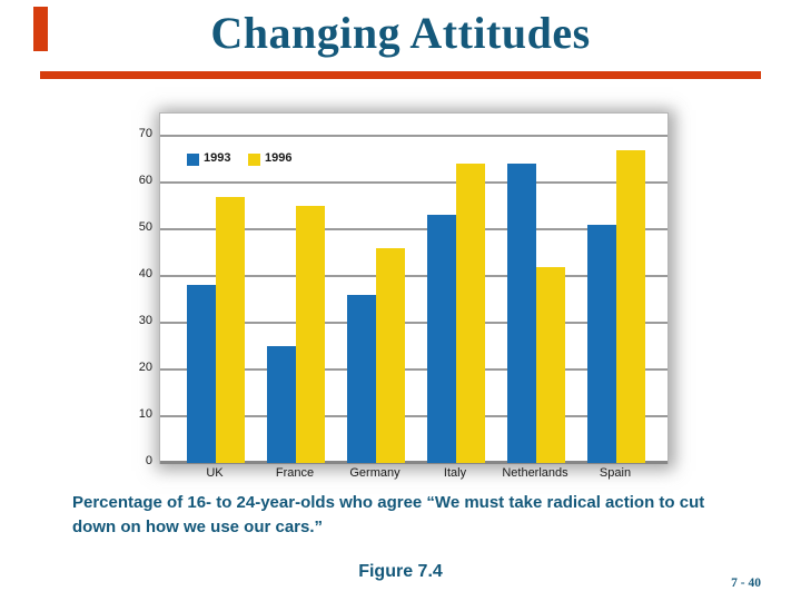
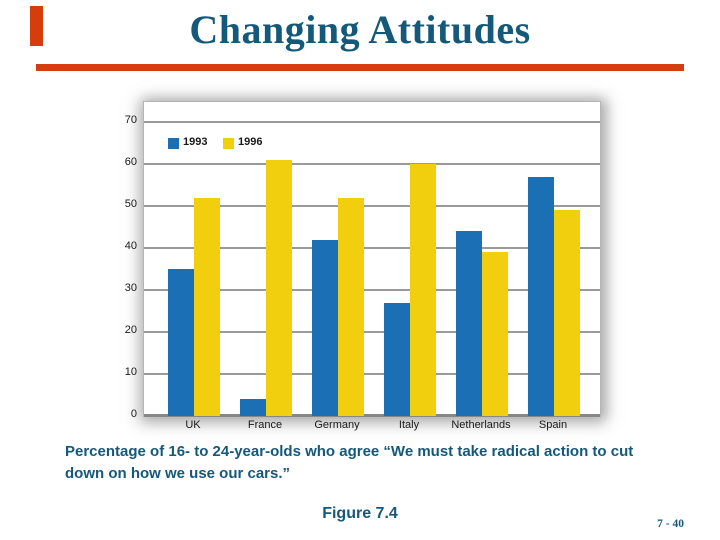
1993/UK: 38 -> 35
1996/UK: 57 -> 52
1993/France: 25 -> 4
1996/France: 55 -> 61
1993/Germany: 36 -> 42
1996/Germany: 46 -> 52
1993/Italy: 53 -> 27
1996/Italy: 64 -> 60
1993/Netherlands: 64 -> 44
1996/Netherlands: 42 -> 39
1993/Spain: 51 -> 57
1996/Spain: 67 -> 49
